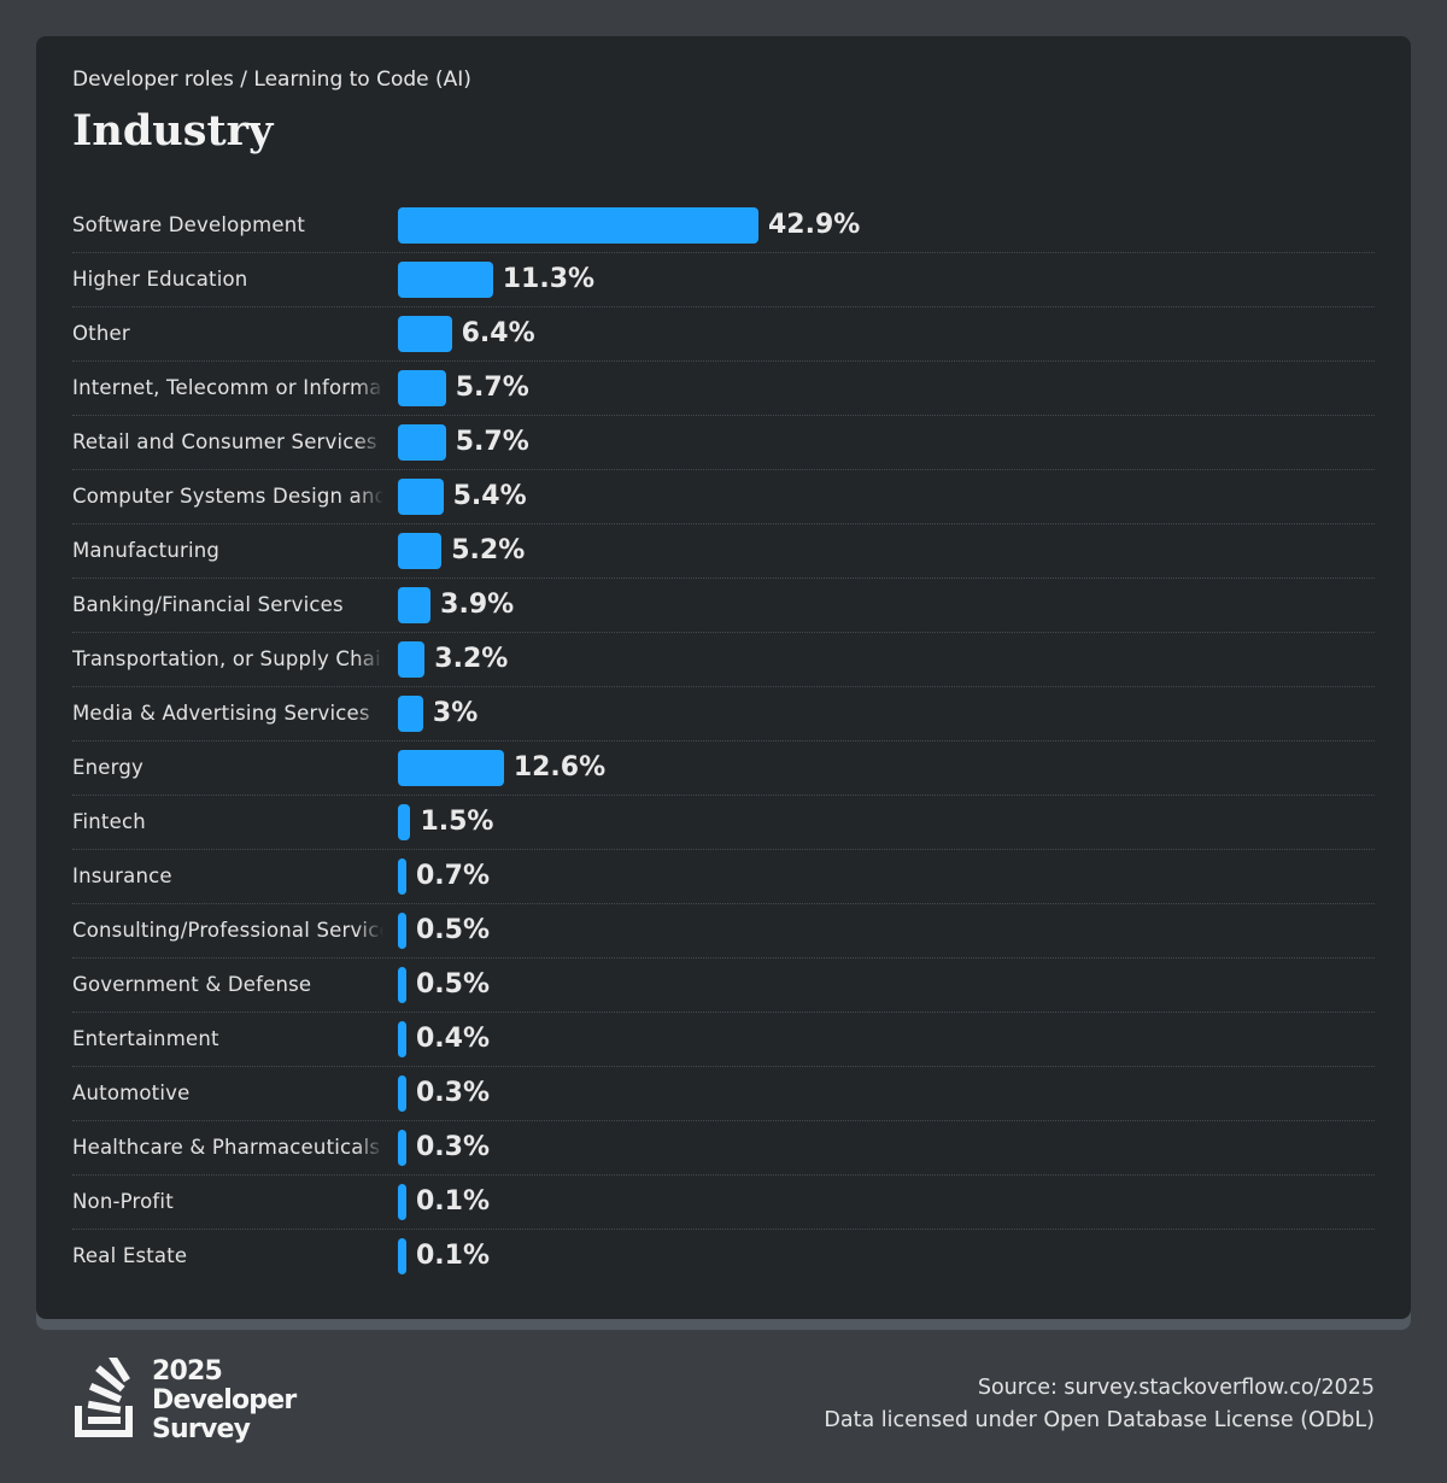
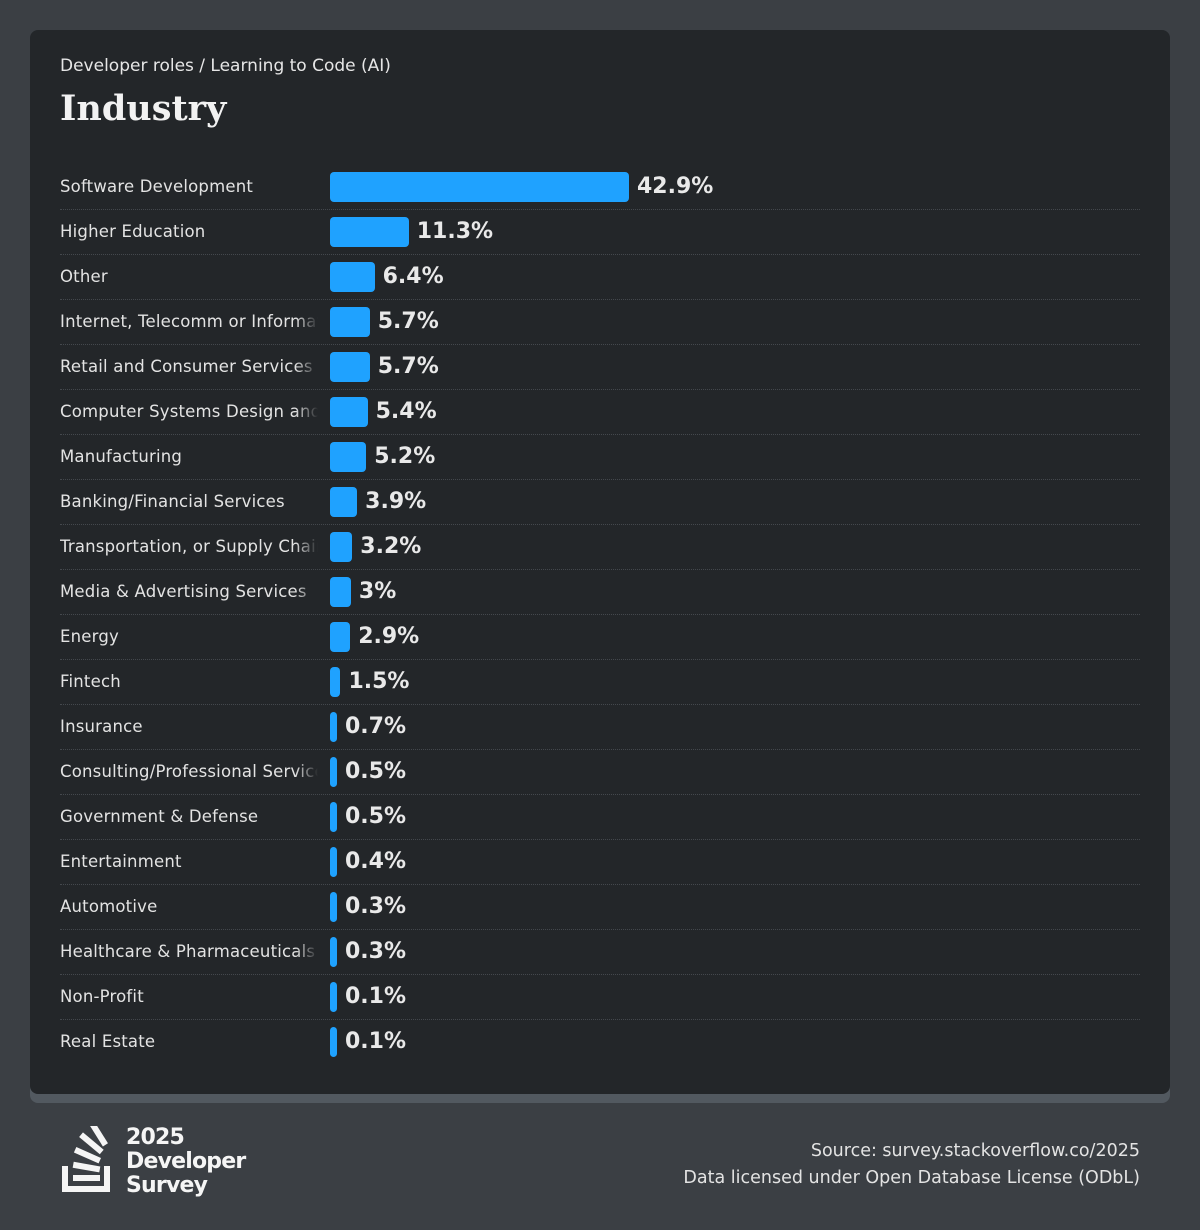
Energy: 12.6% -> 2.9%
